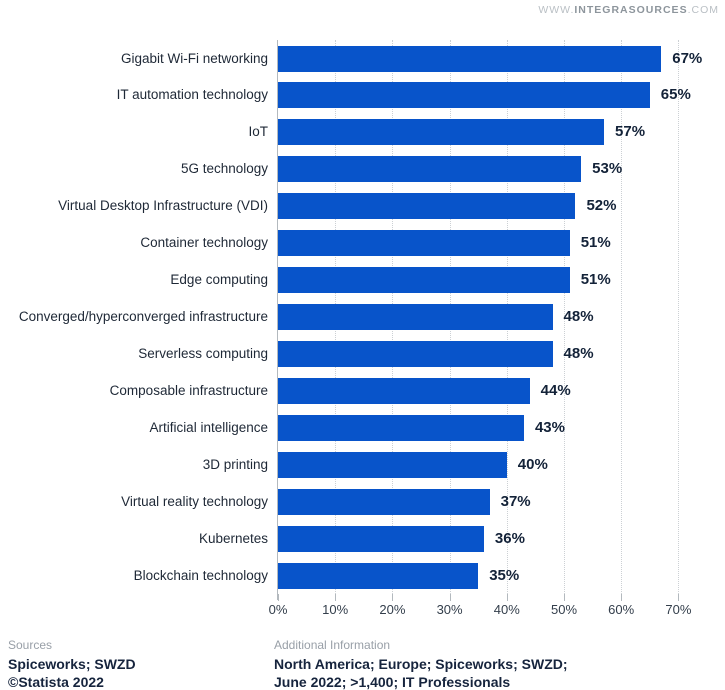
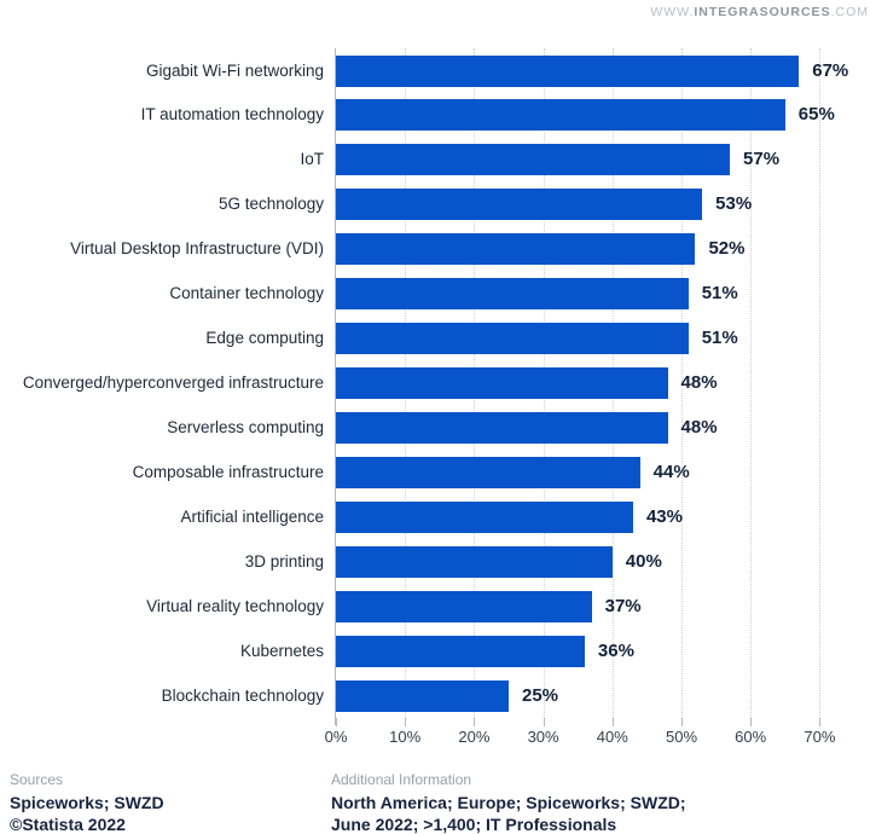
Blockchain technology: 35% -> 25%
